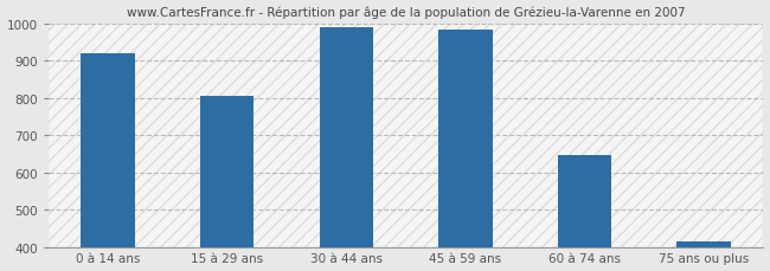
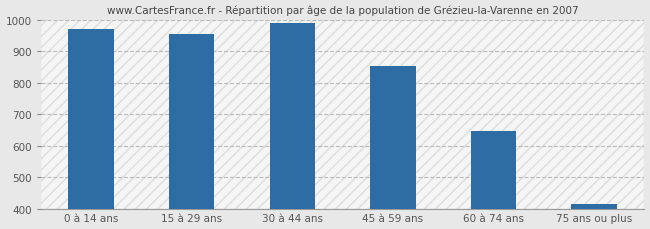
0 à 14 ans: 920 -> 970
15 à 29 ans: 806 -> 955
45 à 59 ans: 983 -> 855
